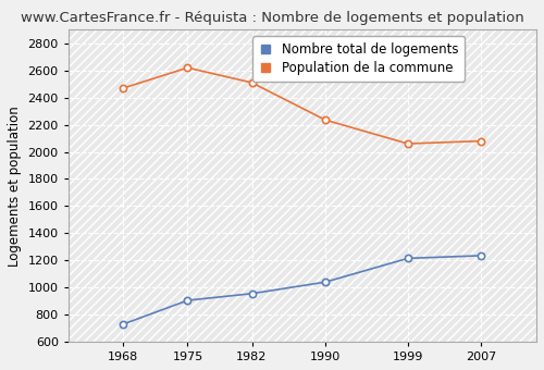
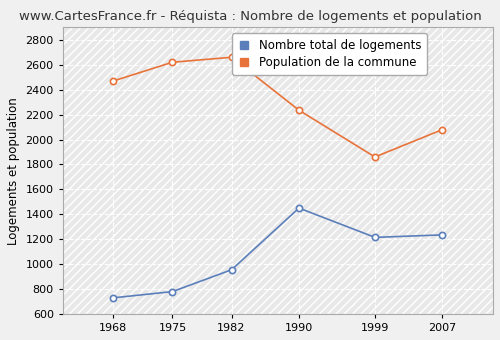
Nombre total de logements/1975: 900 -> 780
Population de la commune/1982: 2510 -> 2660
Nombre total de logements/1990: 1040 -> 1450
Population de la commune/1999: 2060 -> 1860
